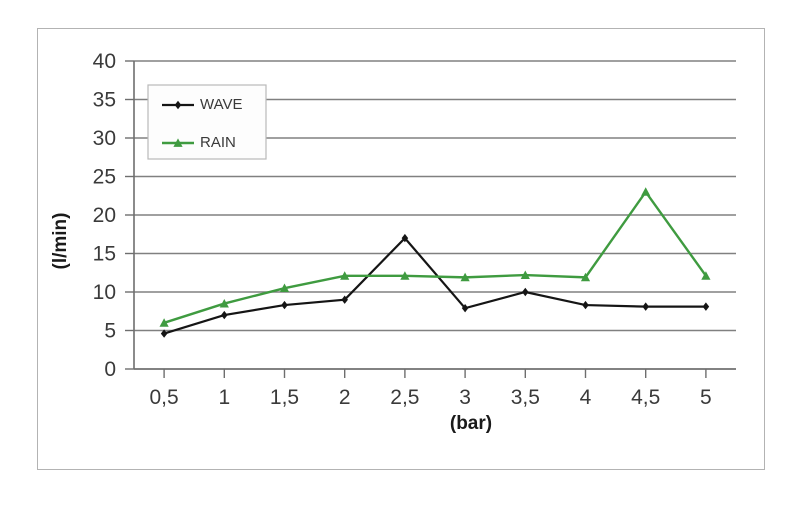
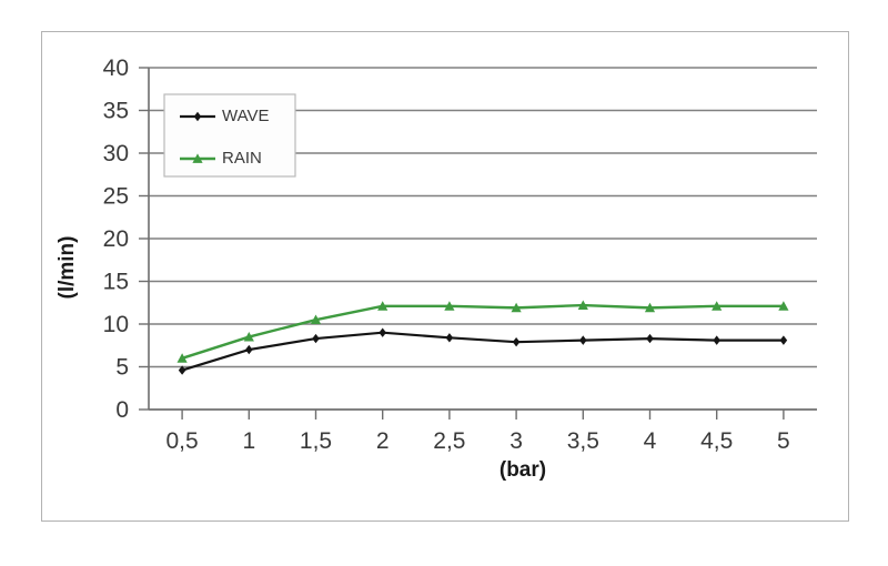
WAVE/2,5: 17 -> 8
WAVE/3,5: 10 -> 8
RAIN/4,5: 23 -> 12
